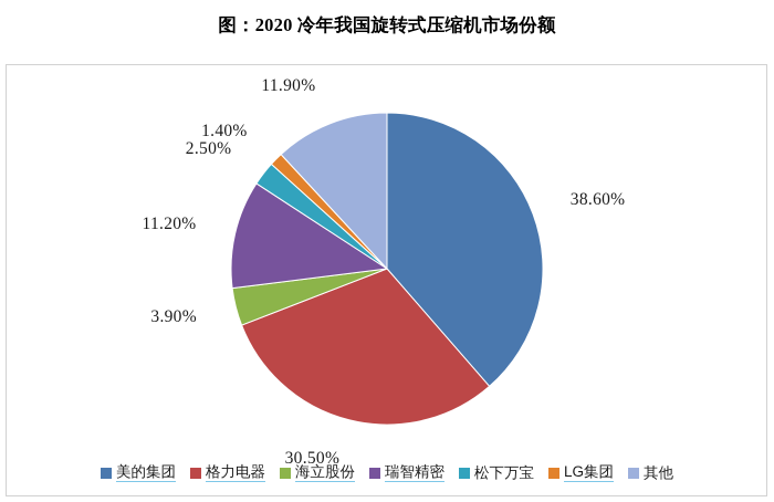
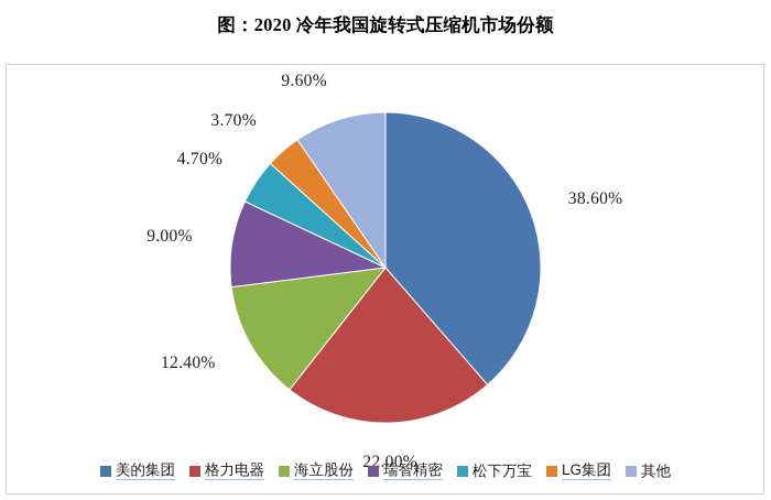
格力电器: 30.50% -> 22.00%
海立股份: 3.90% -> 12.40%
瑞智精密: 11.20% -> 9.00%
松下万宝: 2.50% -> 4.70%
LG集团: 1.40% -> 3.70%
其他: 11.90% -> 9.60%
